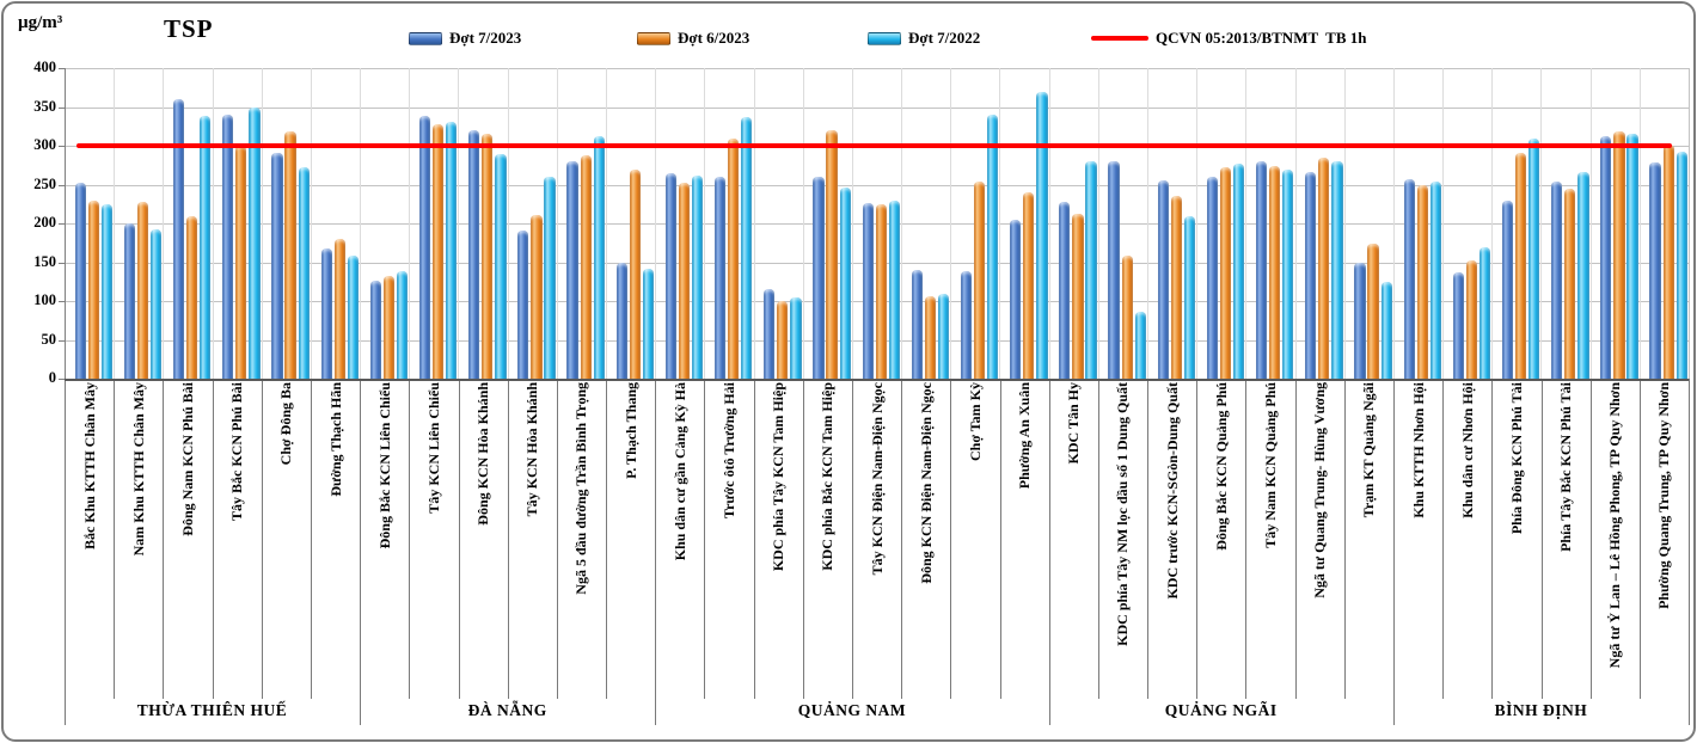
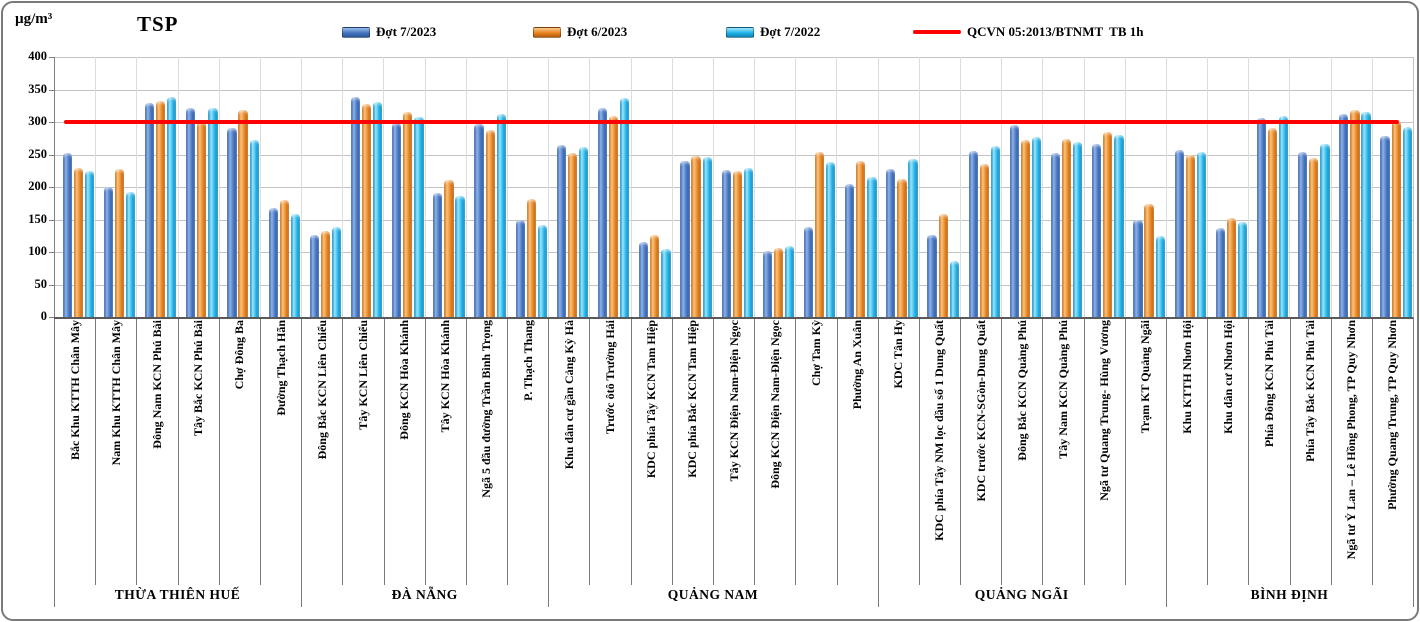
Đợt 7/2023/Đông Nam KCN Phú Bài: 360 -> 330
Đợt 6/2023/Đông Nam KCN Phú Bài: 210 -> 330
Đợt 7/2023/Tây Bắc KCN Phú Bài: 340 -> 320
Đợt 7/2022/Tây Bắc KCN Phú Bài: 350 -> 320
Đợt 7/2023/Đông KCN Hòa Khánh: 320 -> 300
Đợt 7/2022/Đông KCN Hòa Khánh: 290 -> 310
Đợt 7/2022/Tây KCN Hòa Khánh: 260 -> 190
Đợt 7/2023/Ngã 5 đầu đường Trần Bình Trọng: 280 -> 300
Đợt 6/2023/P. Thạch Thang: 270 -> 180
Đợt 7/2023/Trước ôtô Trường Hải: 260 -> 320
Đợt 6/2023/KDC phía Tây KCN Tam Hiệp: 100 -> 130
Đợt 7/2023/KDC phía Bắc KCN Tam Hiệp: 260 -> 240
Đợt 6/2023/KDC phía Bắc KCN Tam Hiệp: 320 -> 250
Đợt 7/2023/Đông KCN Điện Nam-Điện Ngọc: 140 -> 100
Đợt 7/2022/Chợ Tam Kỳ: 340 -> 240
Đợt 7/2022/Phường An Xuân: 370 -> 220
Đợt 7/2022/KDC Tân Hy: 280 -> 240
Đợt 7/2023/KDC phía Tây NM lọc dầu số 1 Dung Quất: 280 -> 130
Đợt 7/2022/KDC trước KCN-SGòn-Dung Quất: 210 -> 260
Đợt 7/2023/Đông Bắc KCN Quảng Phú: 260 -> 300
Đợt 7/2023/Tây Nam KCN Quảng Phú: 280 -> 250
Đợt 7/2022/Khu dân cư Nhơn Hội: 170 -> 150
Đợt 7/2023/Phía Đông KCN Phú Tài: 230 -> 310
